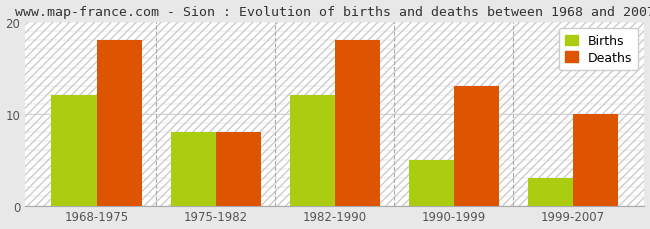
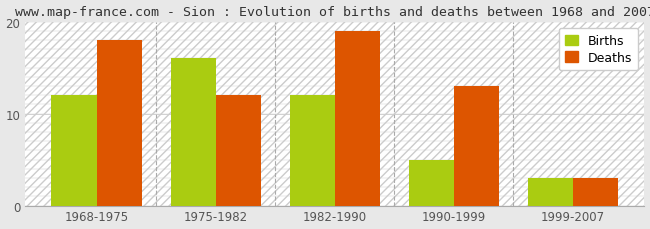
Births/1975-1982: 8 -> 16
Deaths/1975-1982: 8 -> 12
Deaths/1982-1990: 18 -> 19
Deaths/1999-2007: 10 -> 3
